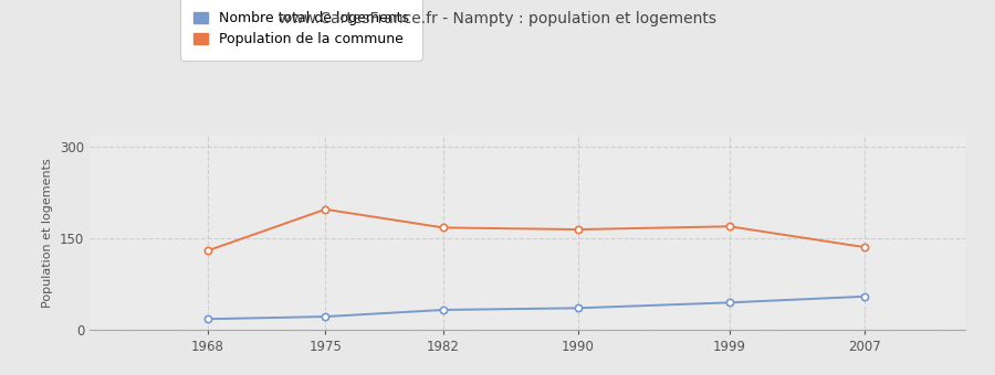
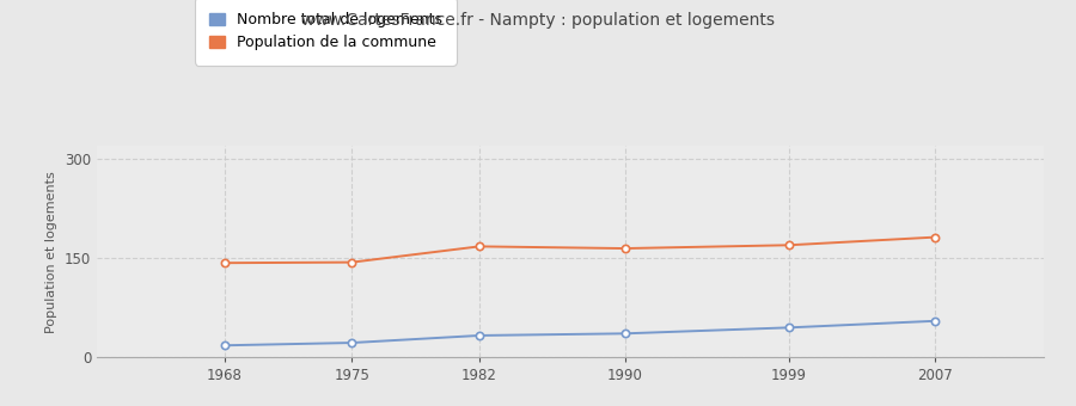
Population de la commune/1968: 130 -> 143
Population de la commune/1975: 198 -> 144
Population de la commune/2007: 136 -> 182
